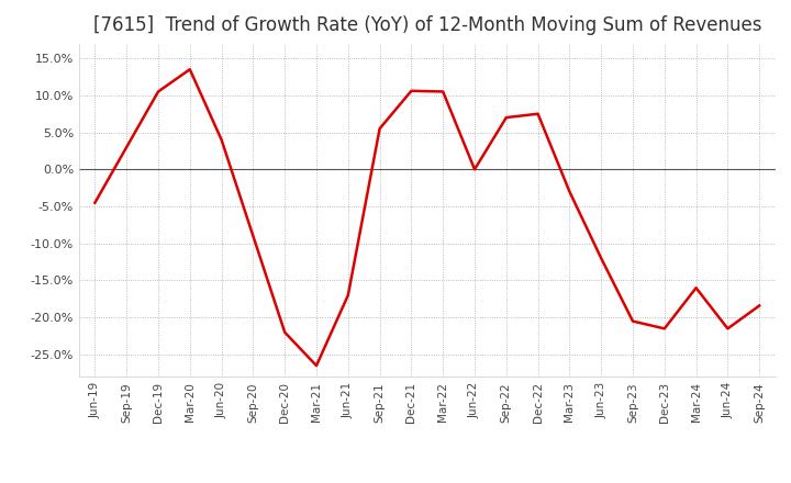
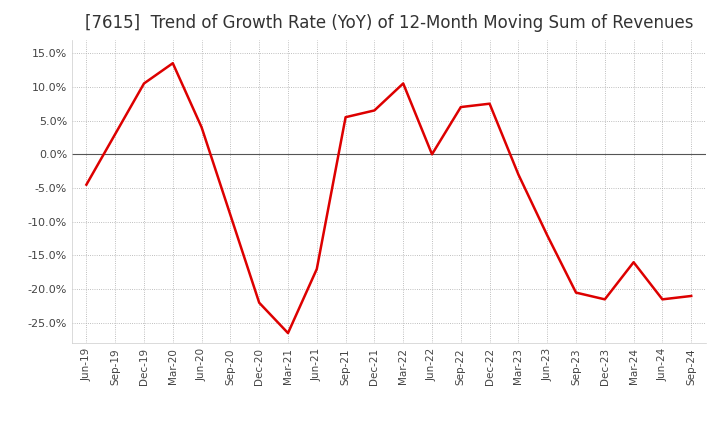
Dec-21: 10.6% -> 6.5%
Sep-24: -18.4% -> -21.0%
